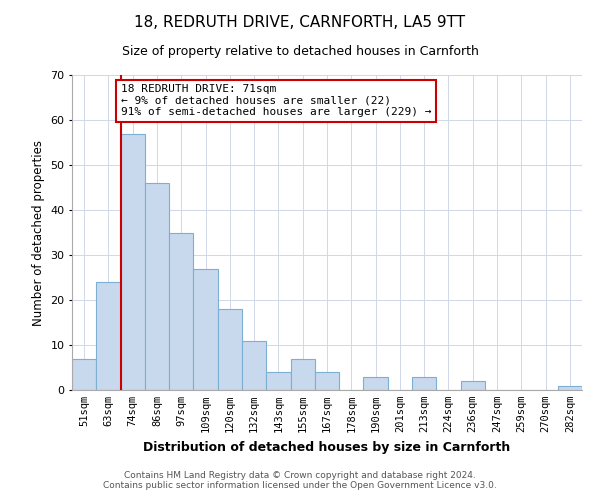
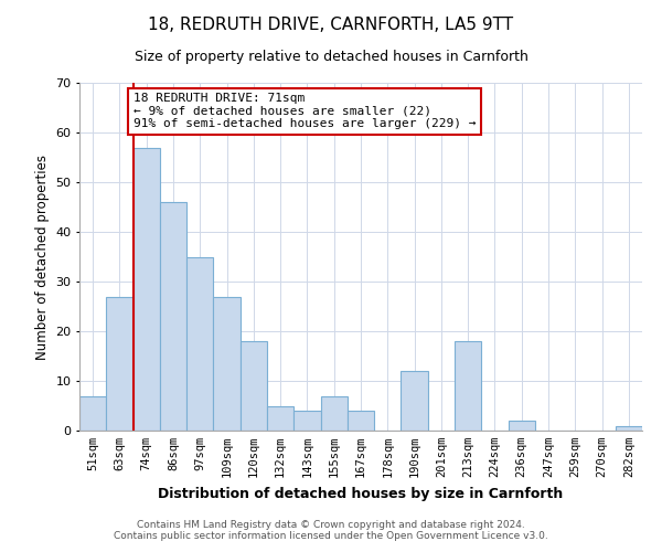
63sqm: 24 -> 27
132sqm: 11 -> 5
190sqm: 3 -> 12
213sqm: 3 -> 18
